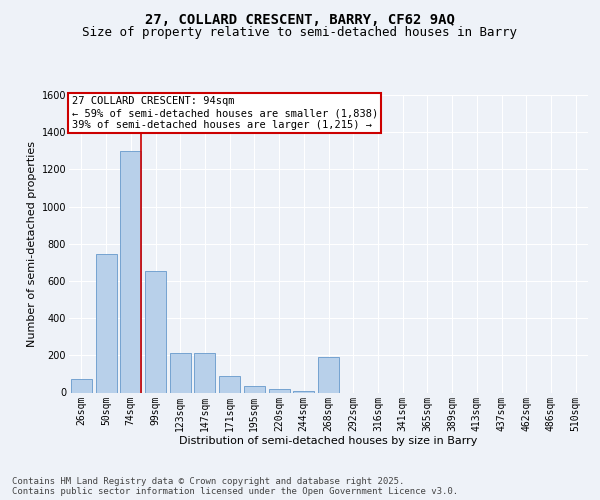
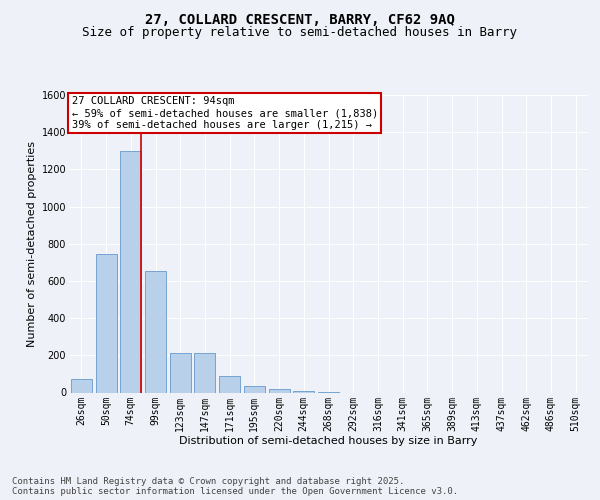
268sqm: 190 -> 0
